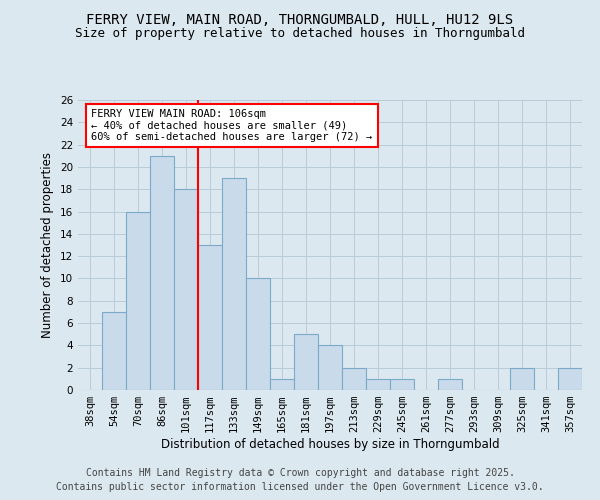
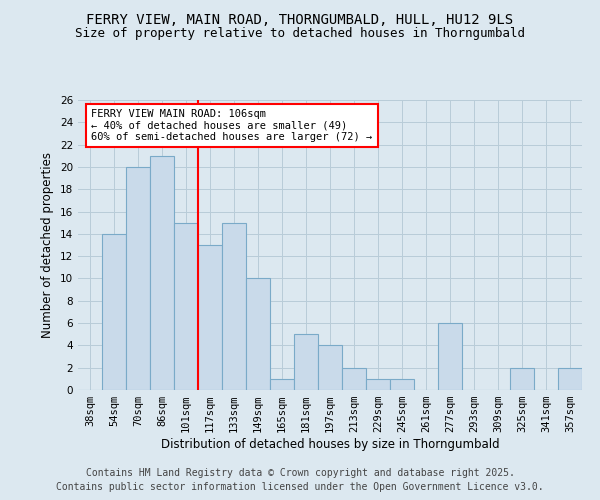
54sqm: 7 -> 14
70sqm: 16 -> 20
101sqm: 18 -> 15
133sqm: 19 -> 15
277sqm: 1 -> 6
